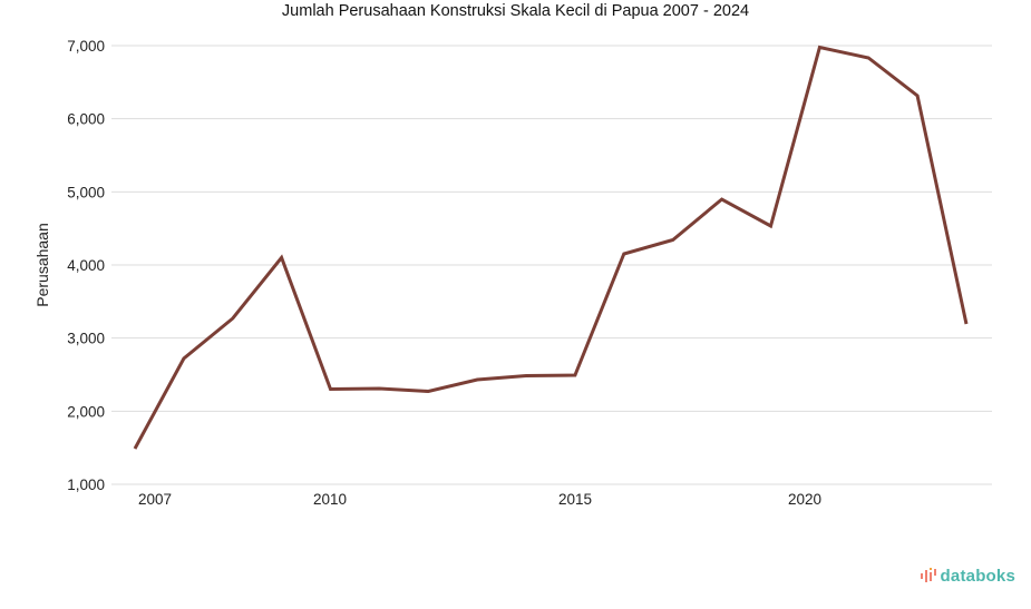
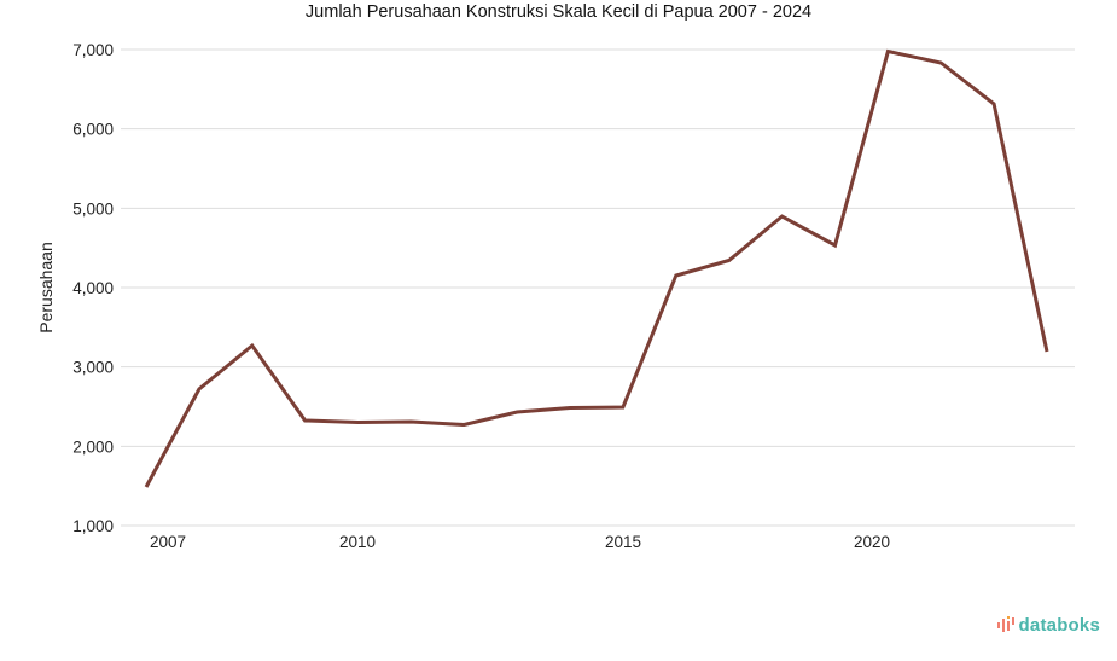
2010: 4100 -> 2300
